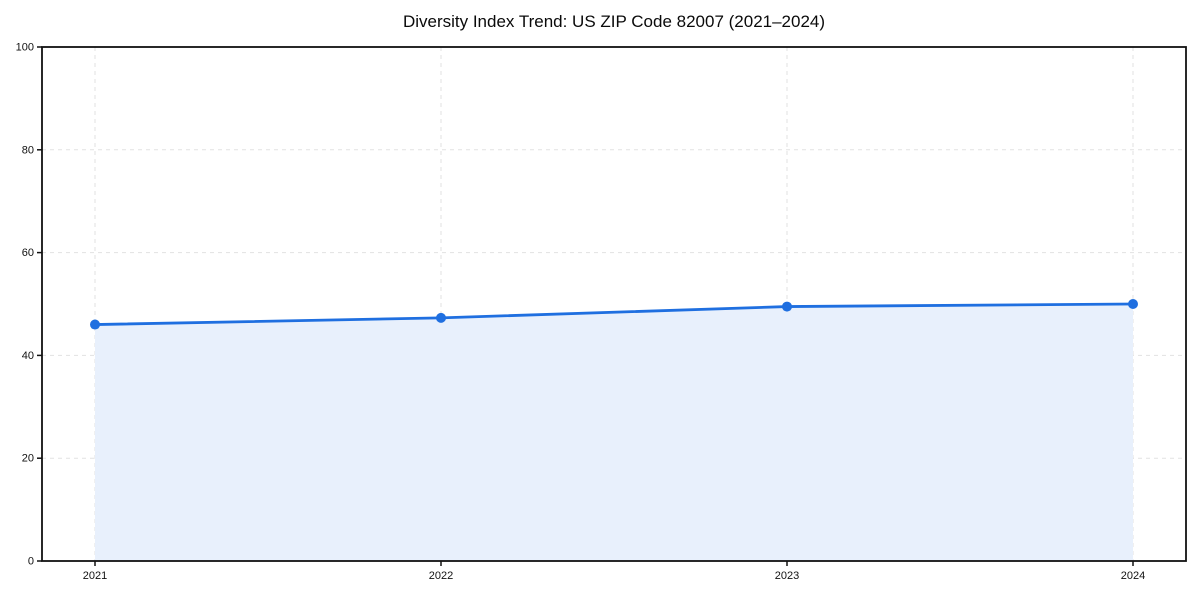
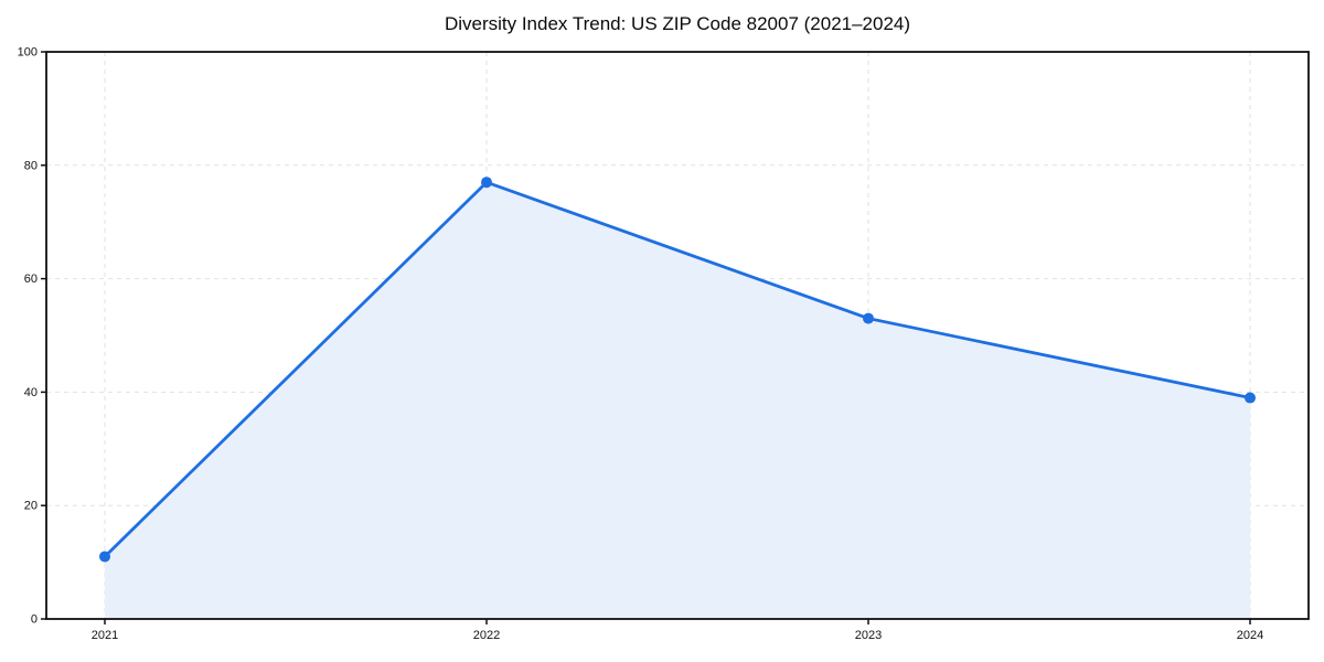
2021: 46 -> 11
2022: 47 -> 77
2023: 50 -> 53
2024: 50 -> 39
